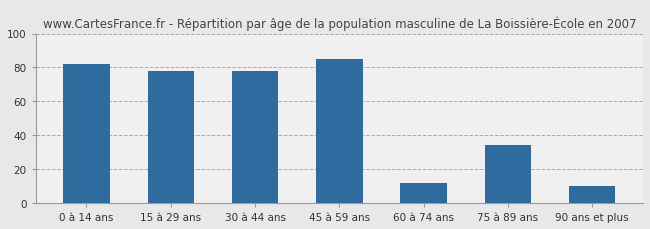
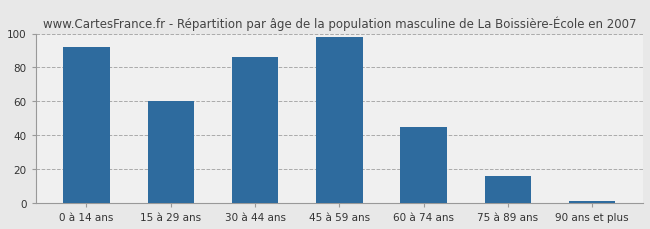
0 à 14 ans: 82 -> 92
15 à 29 ans: 78 -> 60
30 à 44 ans: 78 -> 86
45 à 59 ans: 85 -> 98
60 à 74 ans: 12 -> 45
75 à 89 ans: 34 -> 16
90 ans et plus: 10 -> 1
